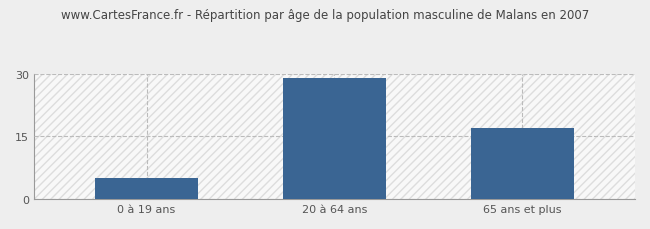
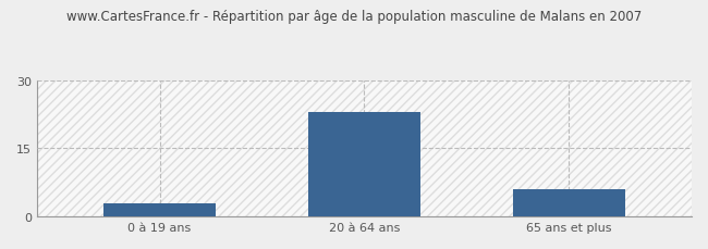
0 à 19 ans: 5 -> 3
20 à 64 ans: 29 -> 23
65 ans et plus: 17 -> 6
